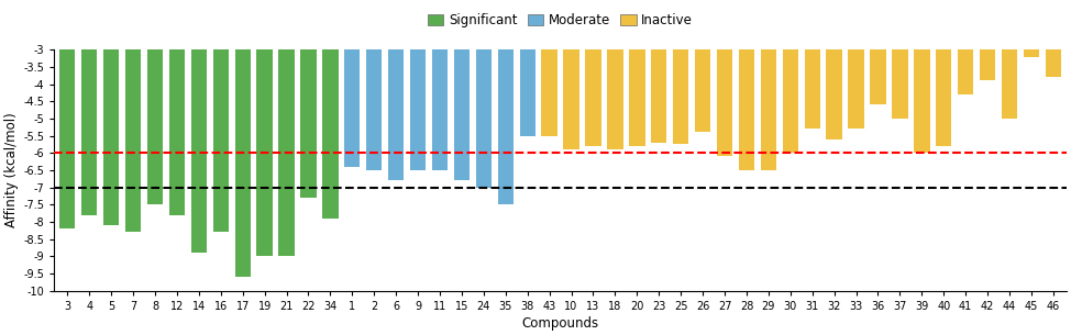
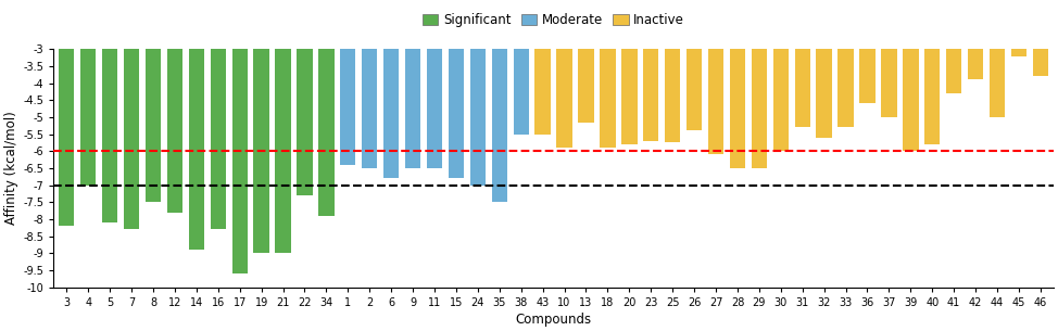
4: -7.80 -> -7.00
13: -5.80 -> -5.15
